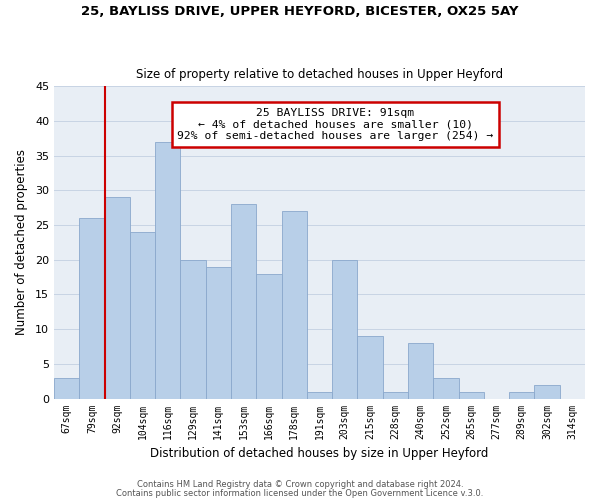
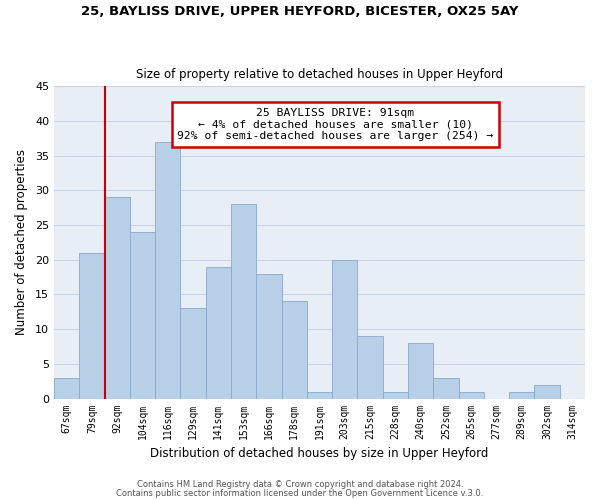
79sqm: 26 -> 21
129sqm: 20 -> 13
178sqm: 27 -> 14
